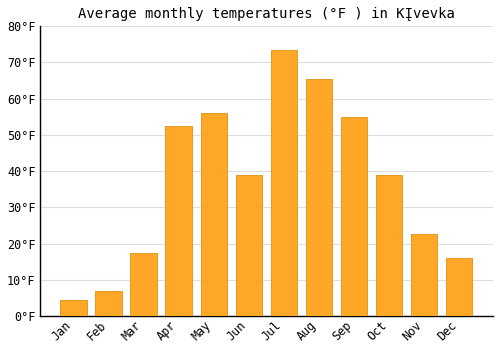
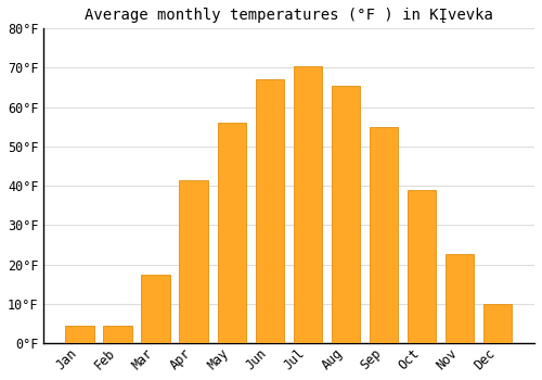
Feb: 7.0°F -> 4.5°F
Apr: 52.5°F -> 41.5°F
Jun: 39.0°F -> 67.0°F
Jul: 73.5°F -> 70.5°F
Dec: 16.0°F -> 10.0°F
